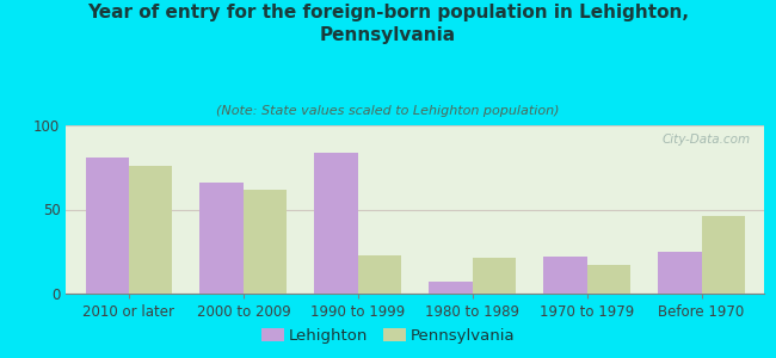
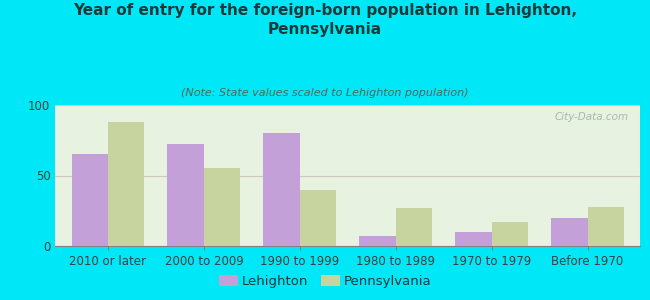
Lehighton/2010 or later: 81 -> 65
Pennsylvania/2010 or later: 76 -> 88
Lehighton/2000 to 2009: 66 -> 72
Pennsylvania/2000 to 2009: 62 -> 55
Lehighton/1990 to 1999: 84 -> 80
Pennsylvania/1990 to 1999: 23 -> 40
Pennsylvania/1980 to 1989: 21 -> 27
Lehighton/1970 to 1979: 22 -> 10
Lehighton/Before 1970: 25 -> 20
Pennsylvania/Before 1970: 46 -> 28
